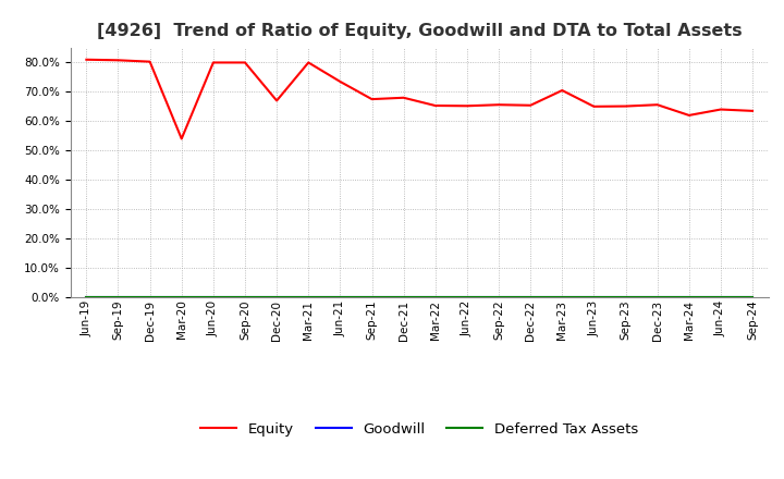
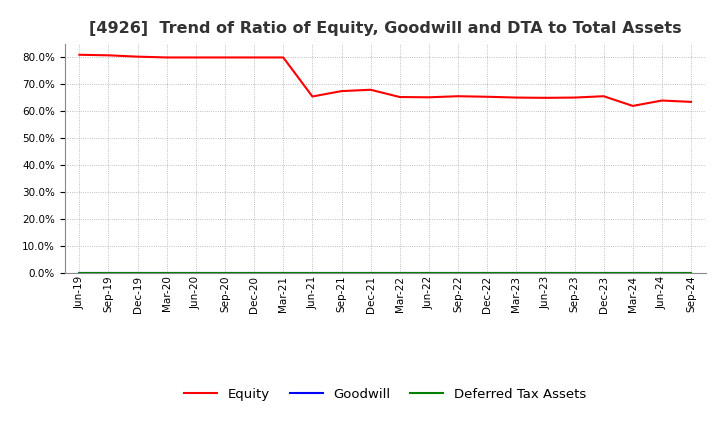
Equity/Mar-20: 54.0% -> 80.0%
Equity/Dec-20: 67.0% -> 80.0%
Equity/Jun-21: 73.5% -> 65.5%
Equity/Mar-23: 70.5% -> 65.1%
